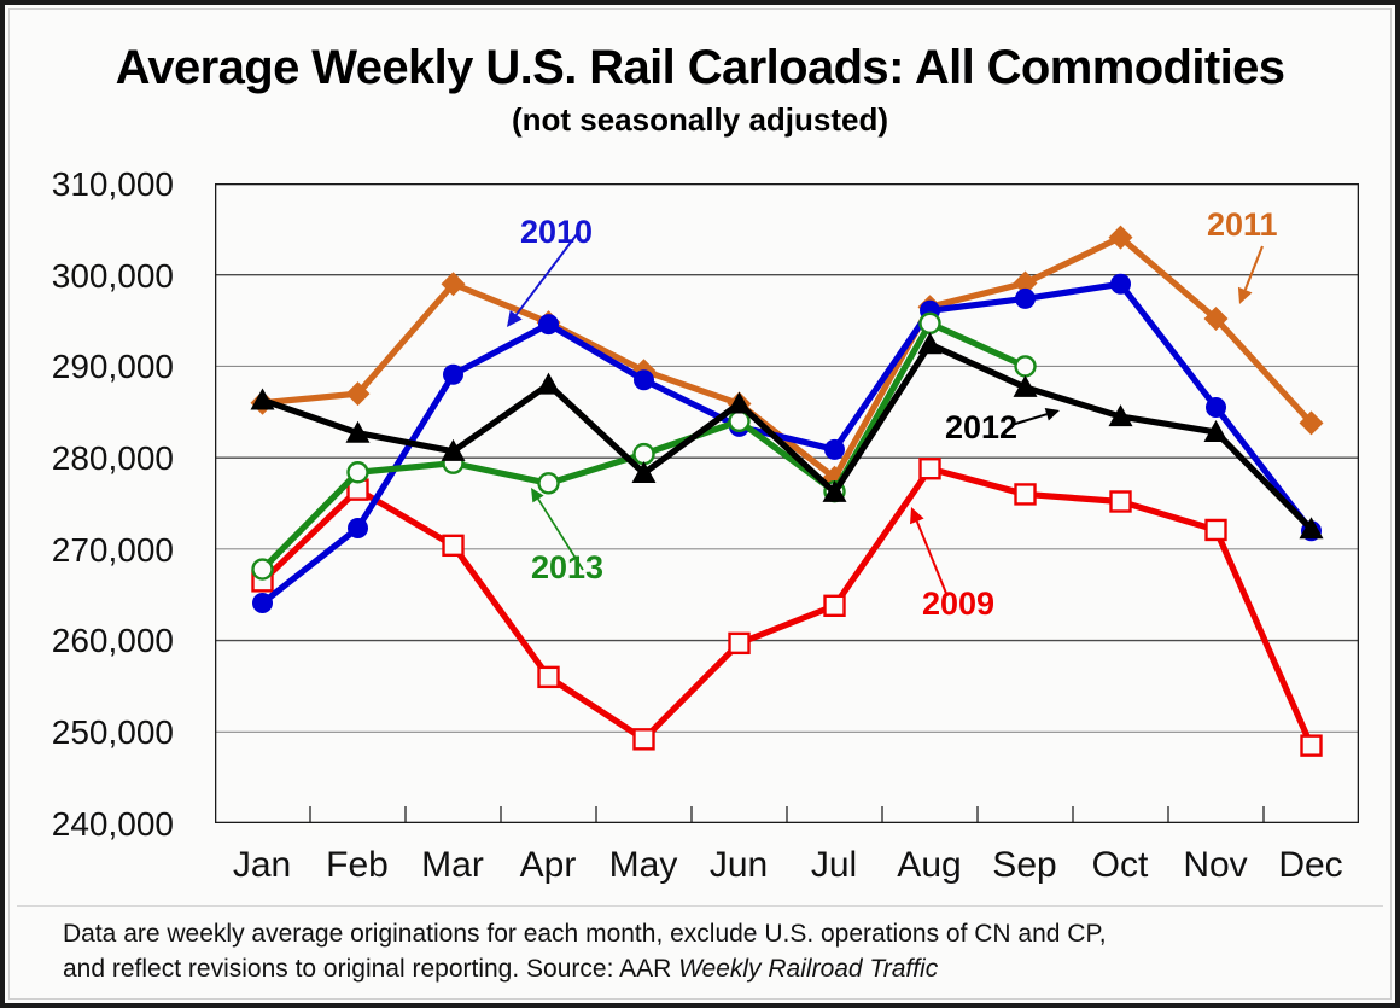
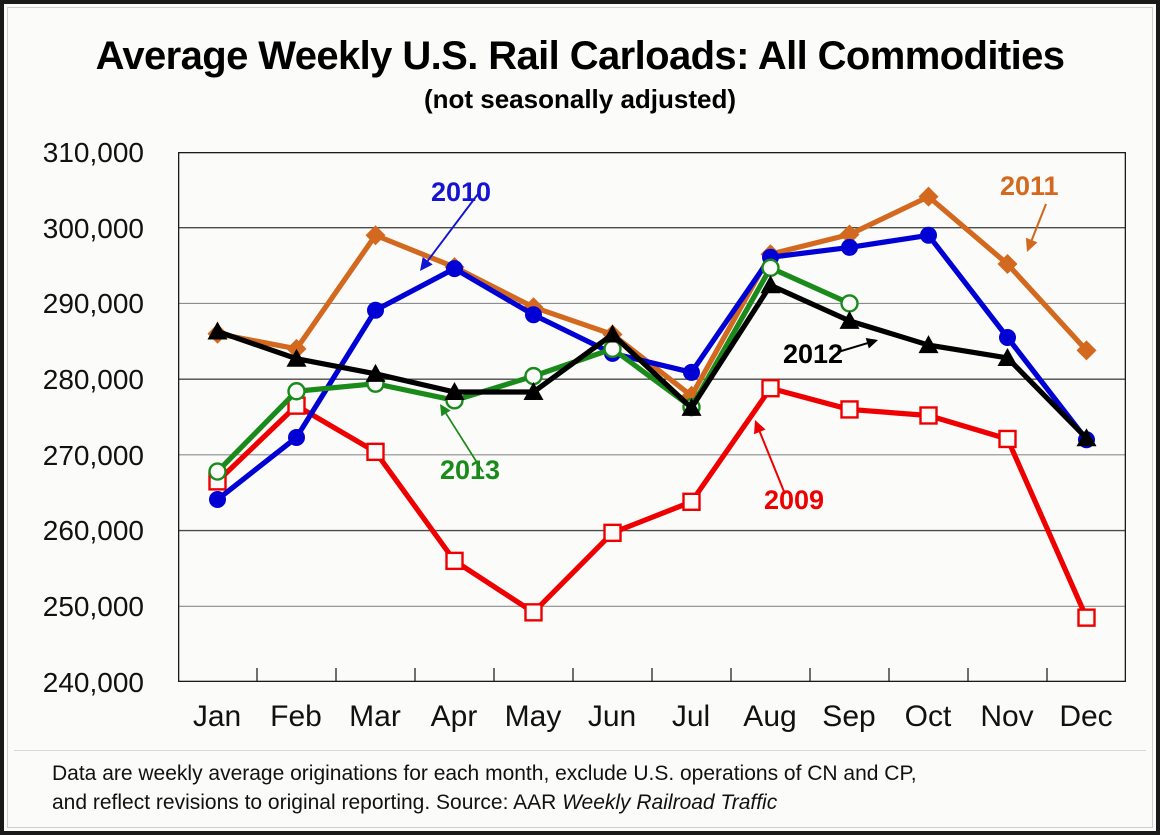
2011/Feb: 287000 -> 284000
2012/Apr: 288000 -> 278000
